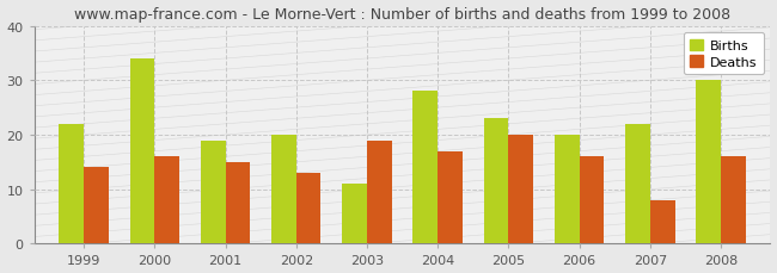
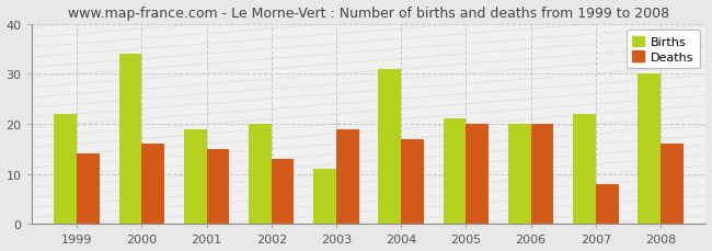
Births/2004: 28 -> 31
Births/2005: 23 -> 21
Deaths/2006: 16 -> 20
